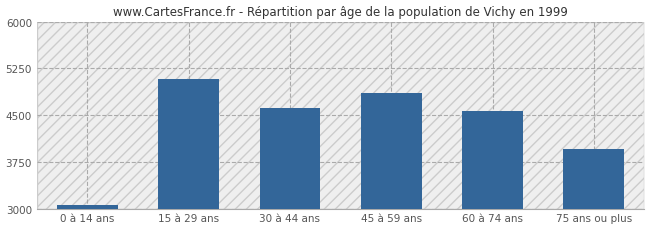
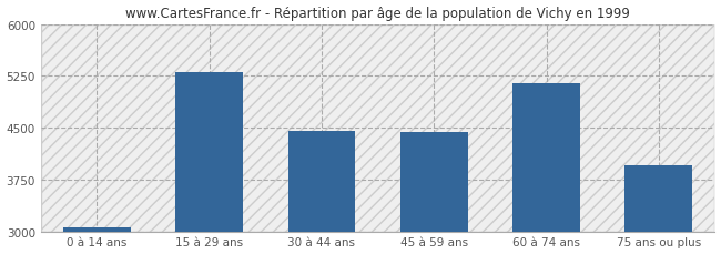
15 à 29 ans: 5080 -> 5300
30 à 44 ans: 4620 -> 4450
45 à 59 ans: 4860 -> 4430
60 à 74 ans: 4560 -> 5150
